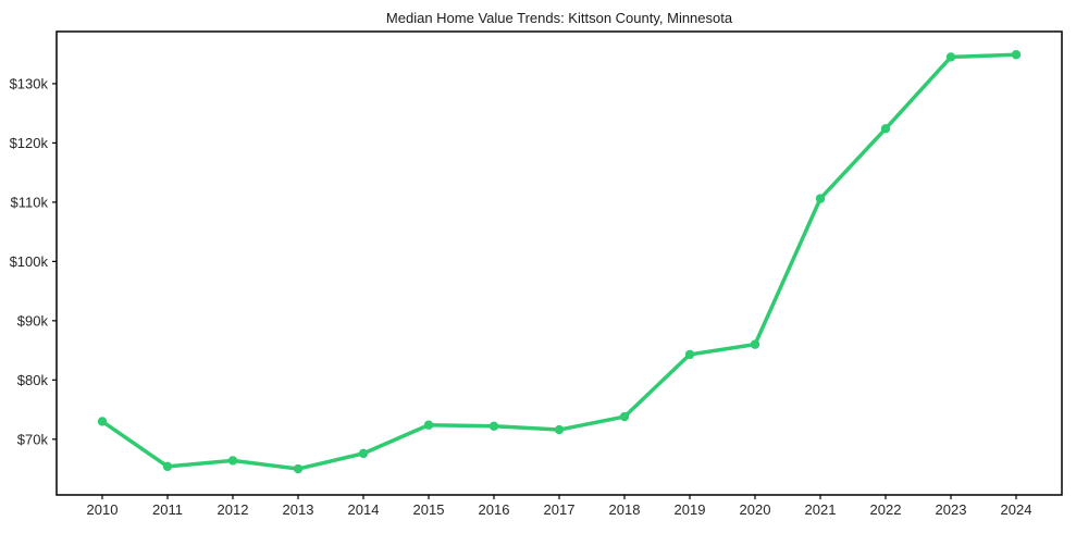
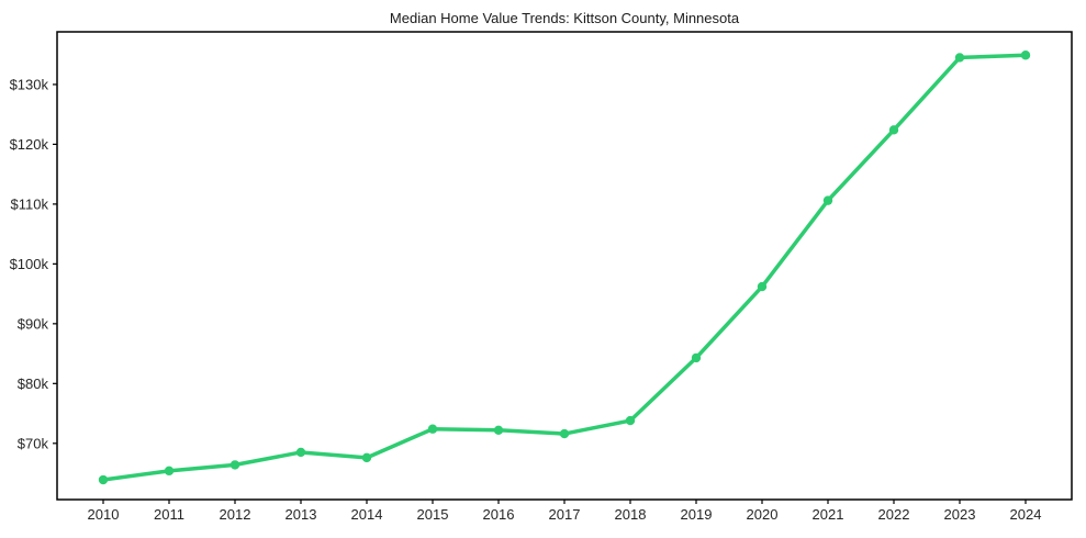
2010: $73k -> $64k
2013: $65k -> $68k
2020: $86k -> $96k
